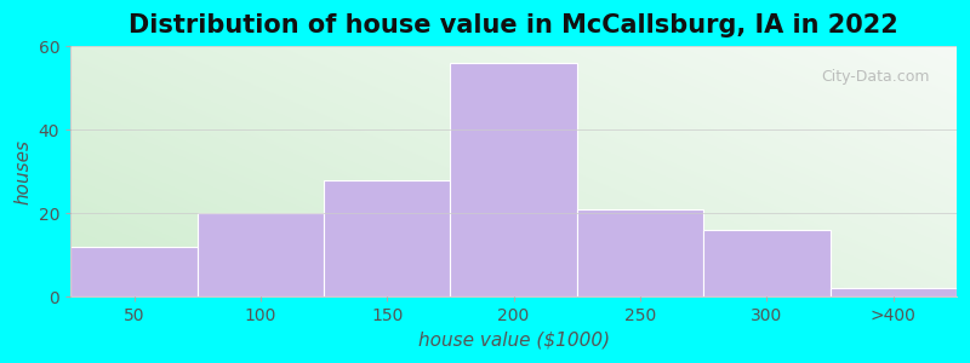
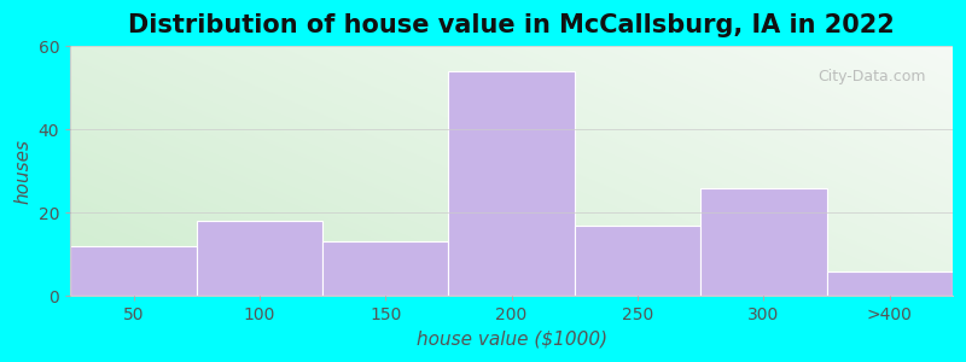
100: 20 -> 18
150: 28 -> 13
200: 56 -> 54
250: 21 -> 17
300: 16 -> 26
>400: 2 -> 6
